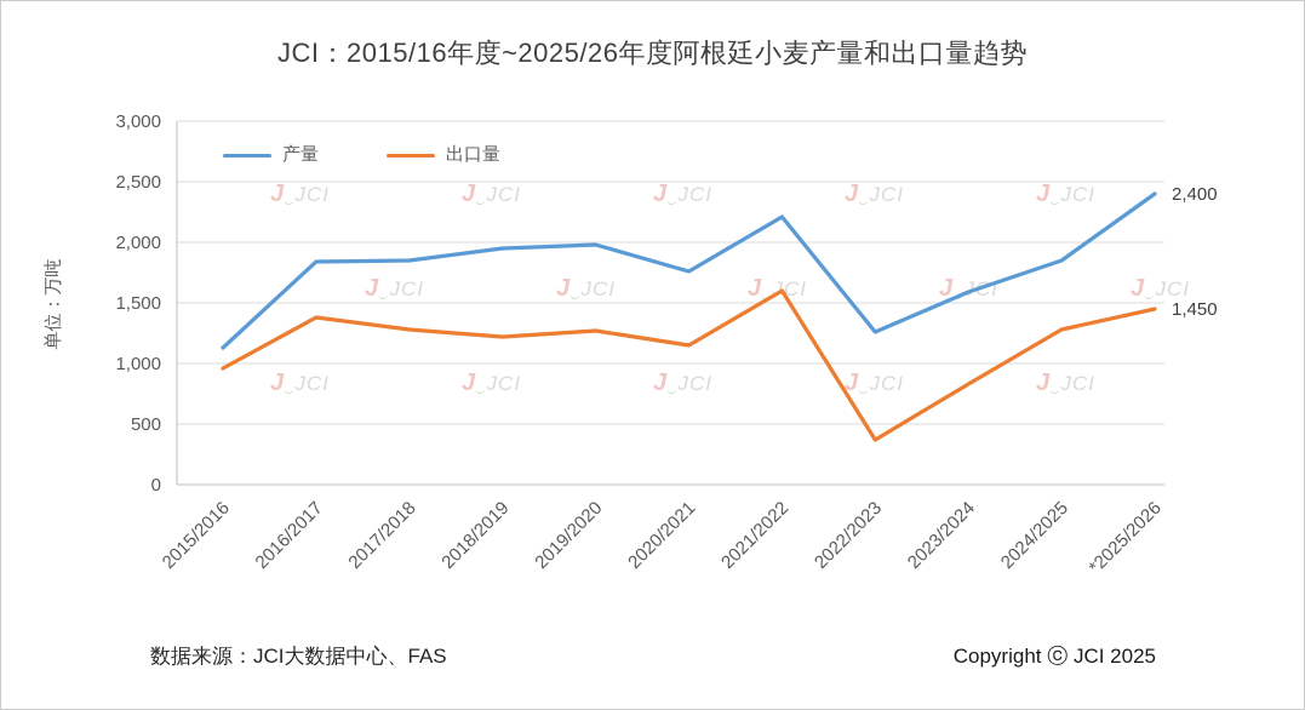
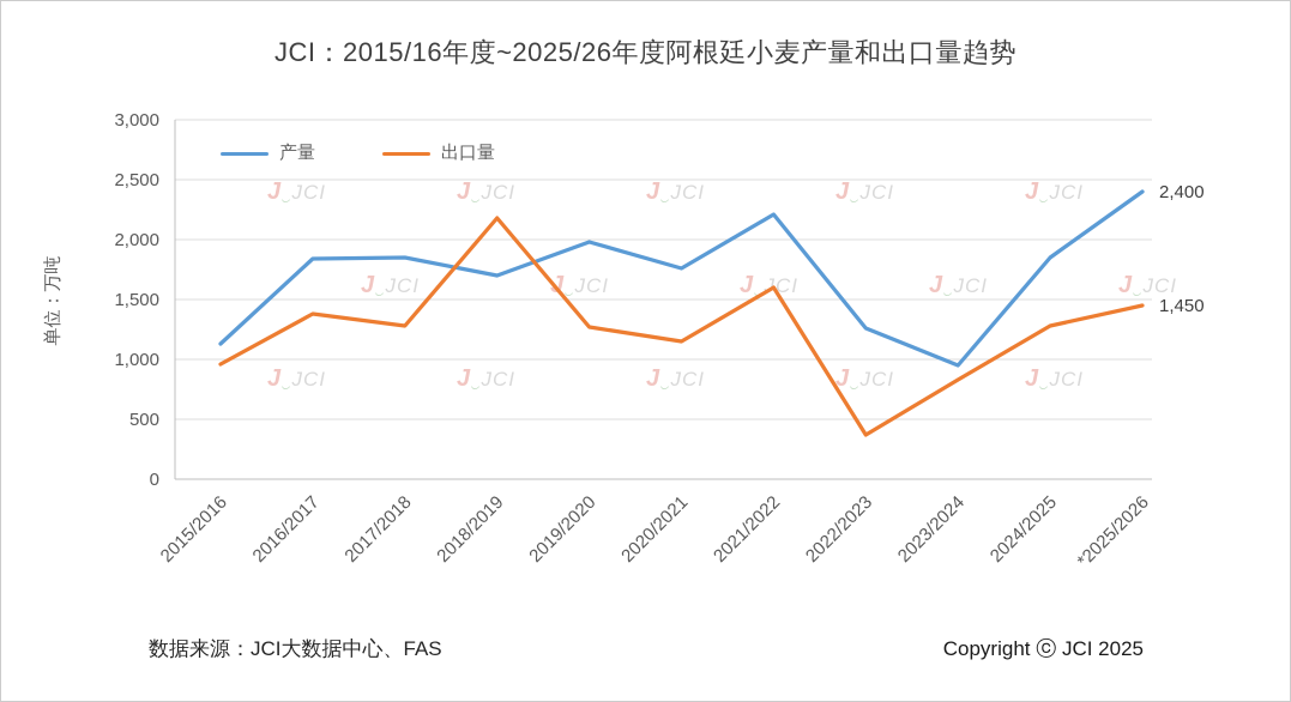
产量/2018/2019: 1950 -> 1700
出口量/2018/2019: 1220 -> 2180
产量/2023/2024: 1590 -> 950
